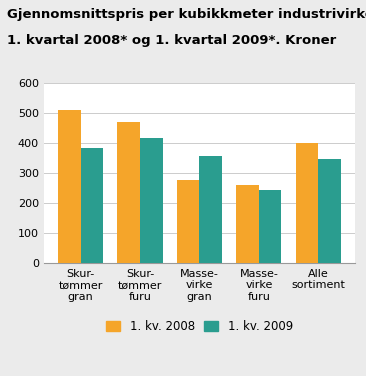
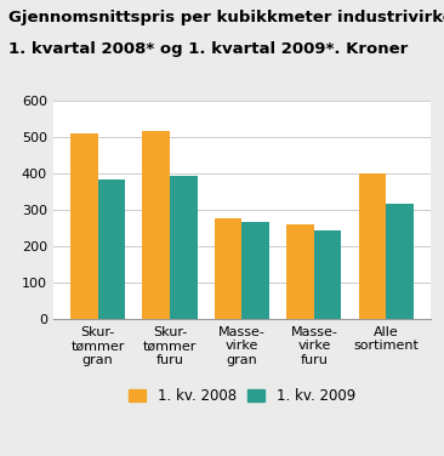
1. kv. 2008/Skur- tømmer furu: 470 -> 517
1. kv. 2009/Skur- tømmer furu: 415 -> 393
1. kv. 2009/Masse- virke gran: 355 -> 265
1. kv. 2009/Alle sortiment: 345 -> 318
